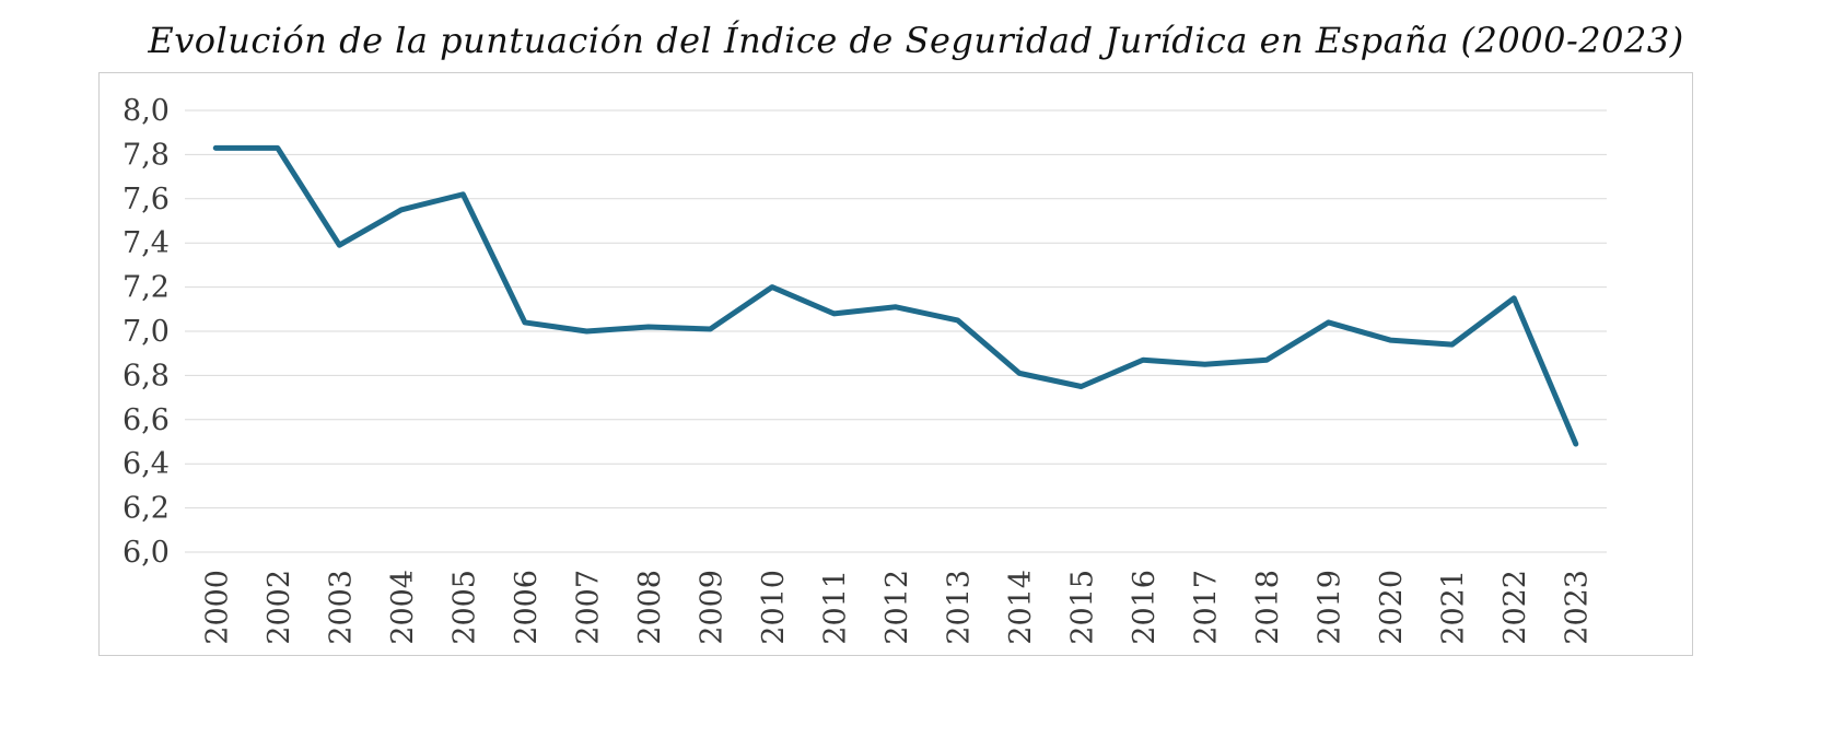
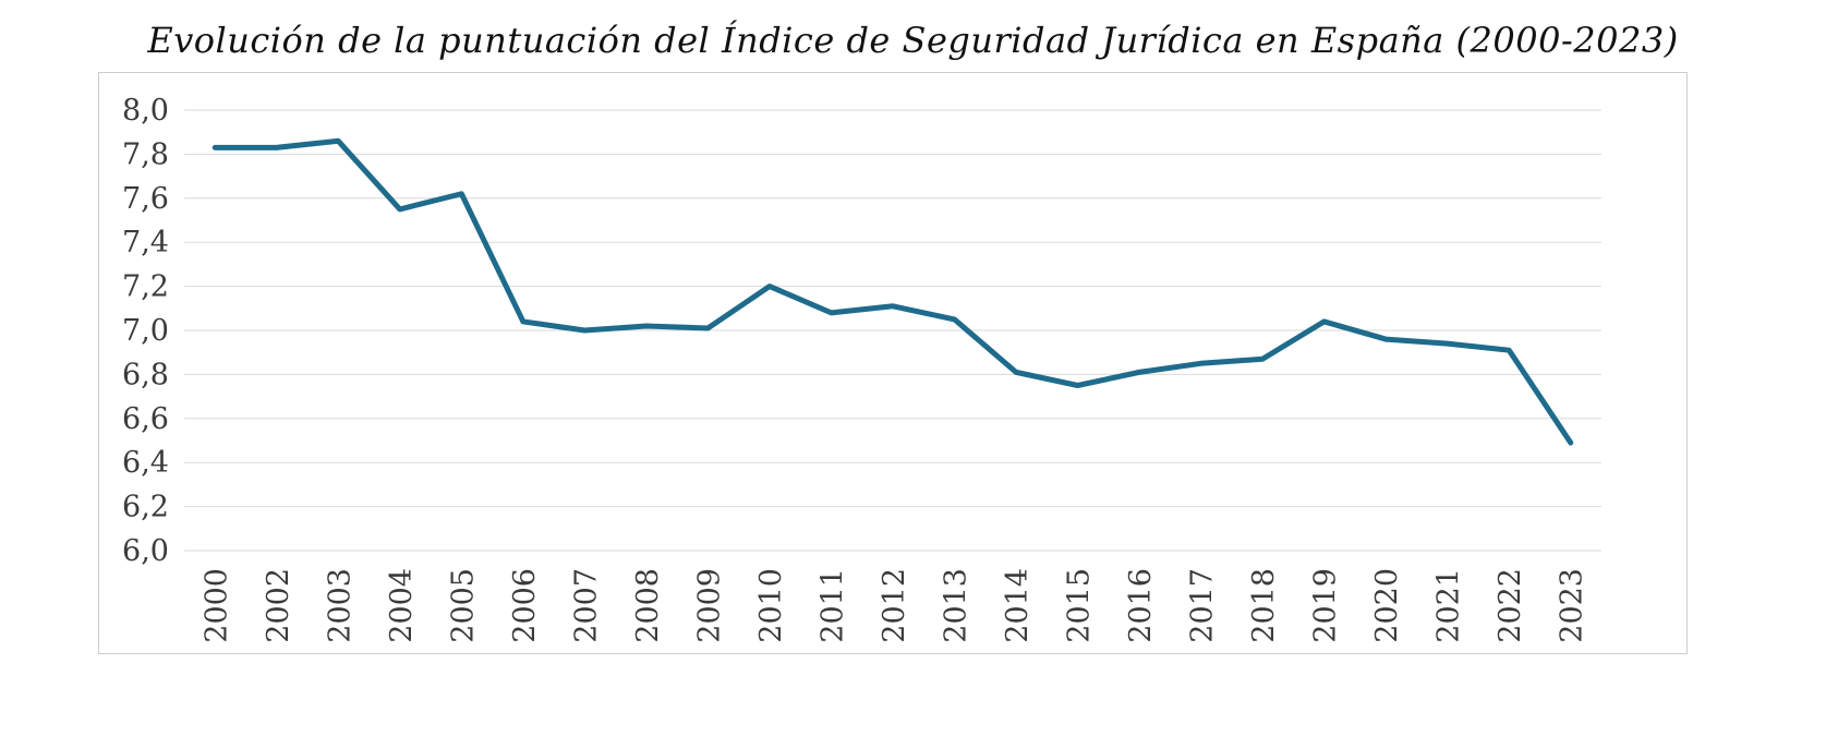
2003: 7,39 -> 7,86
2016: 6,87 -> 6,81
2022: 7,15 -> 6,91
